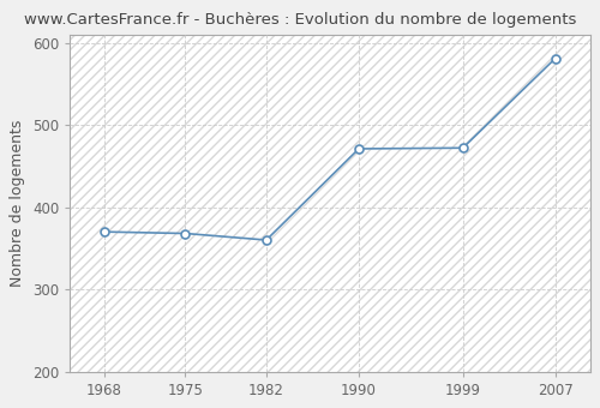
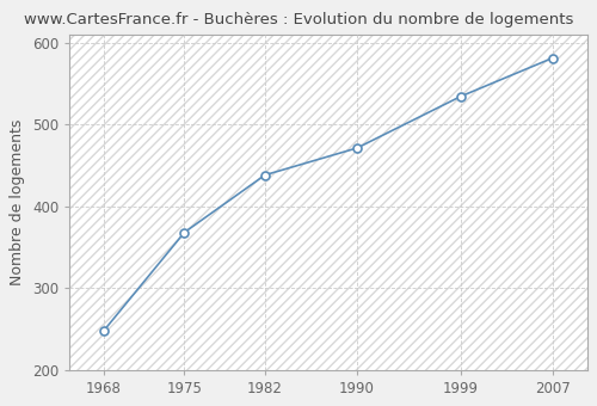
1968: 370 -> 248
1982: 360 -> 438
1999: 472 -> 534
